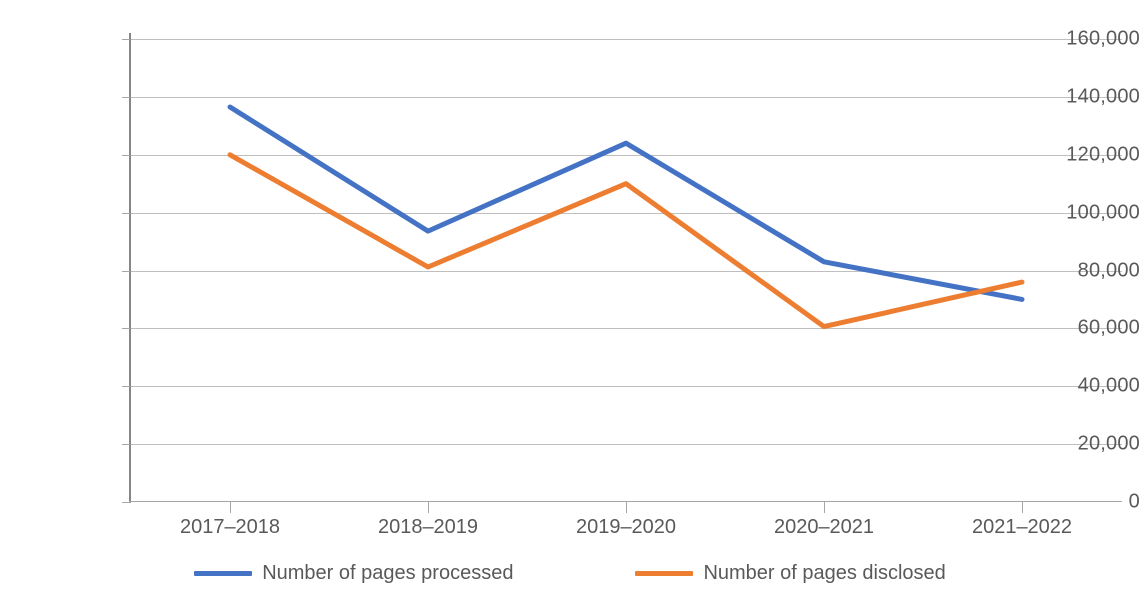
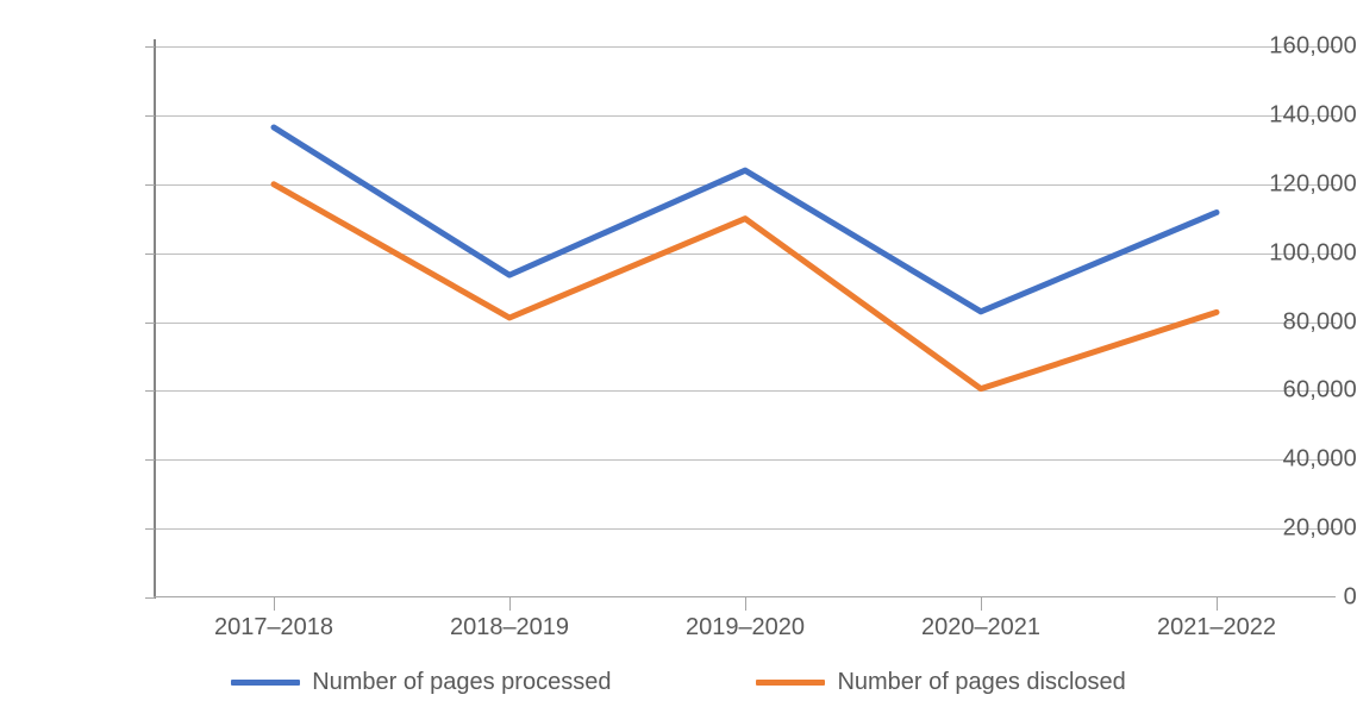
Number of pages processed/2021–2022: 70000 -> 112000
Number of pages disclosed/2021–2022: 76000 -> 83000
